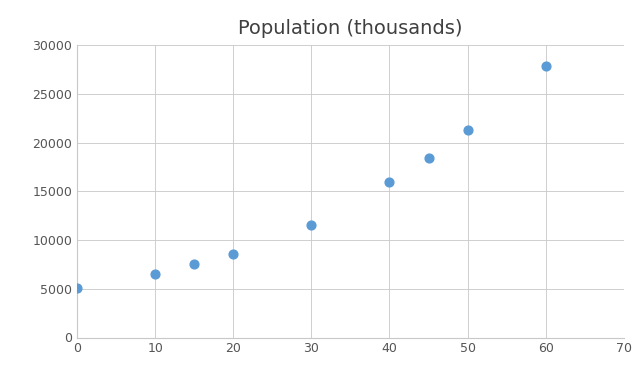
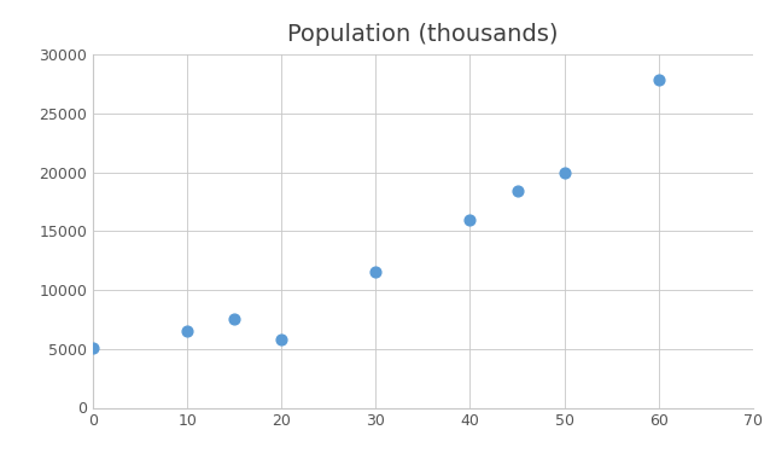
20: 8600 -> 5800
50: 21300 -> 20000
